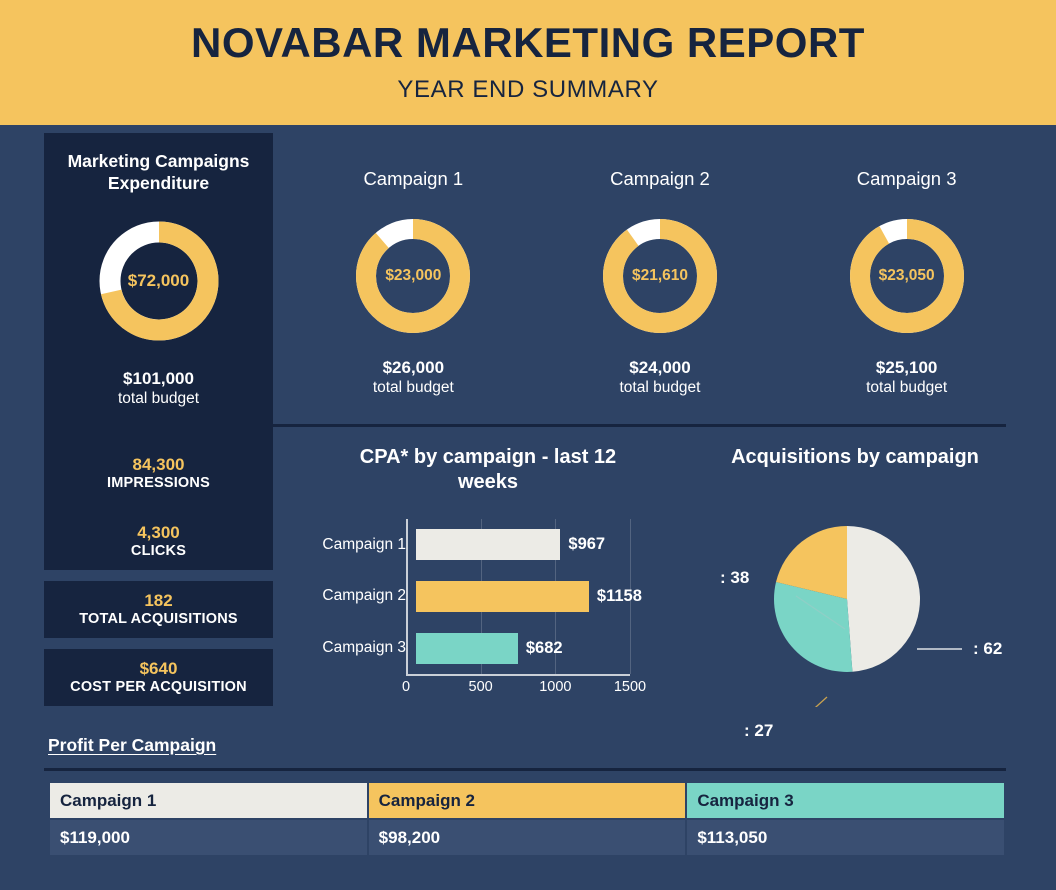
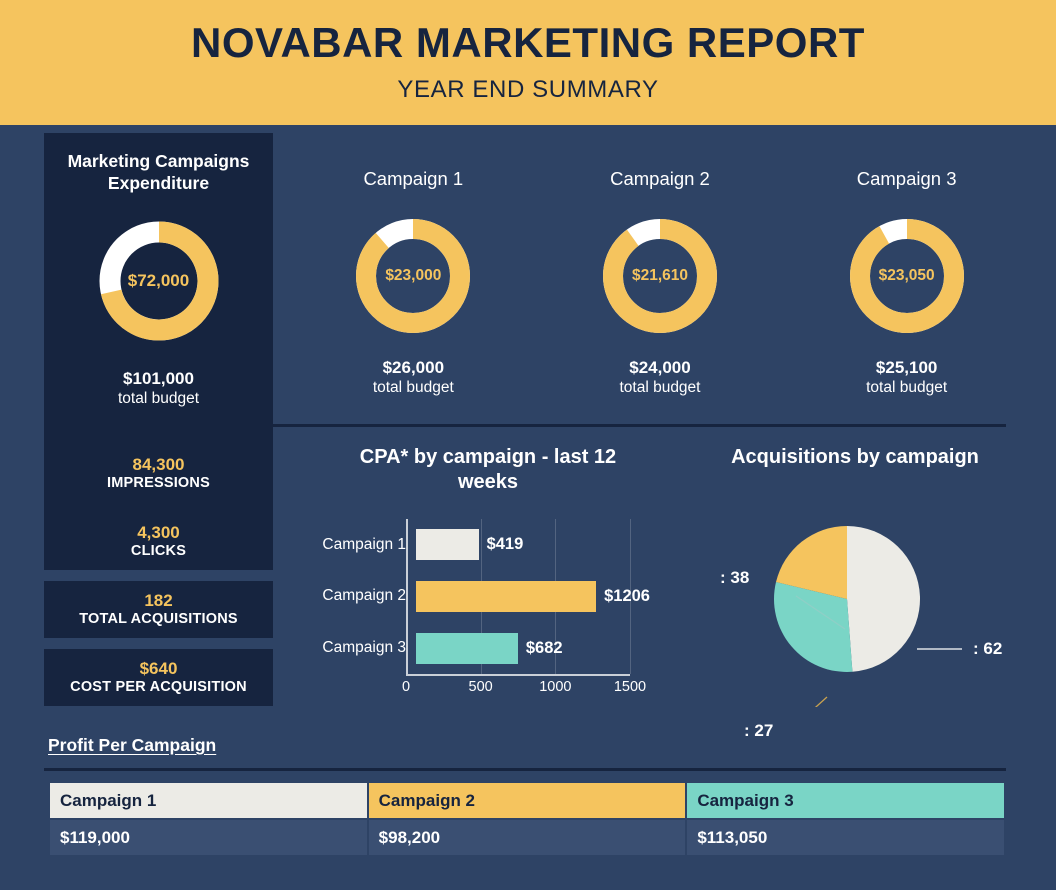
CPA* by campaign - last 12 weeks/Campaign 1: $967 -> $419
CPA* by campaign - last 12 weeks/Campaign 2: $1158 -> $1206
